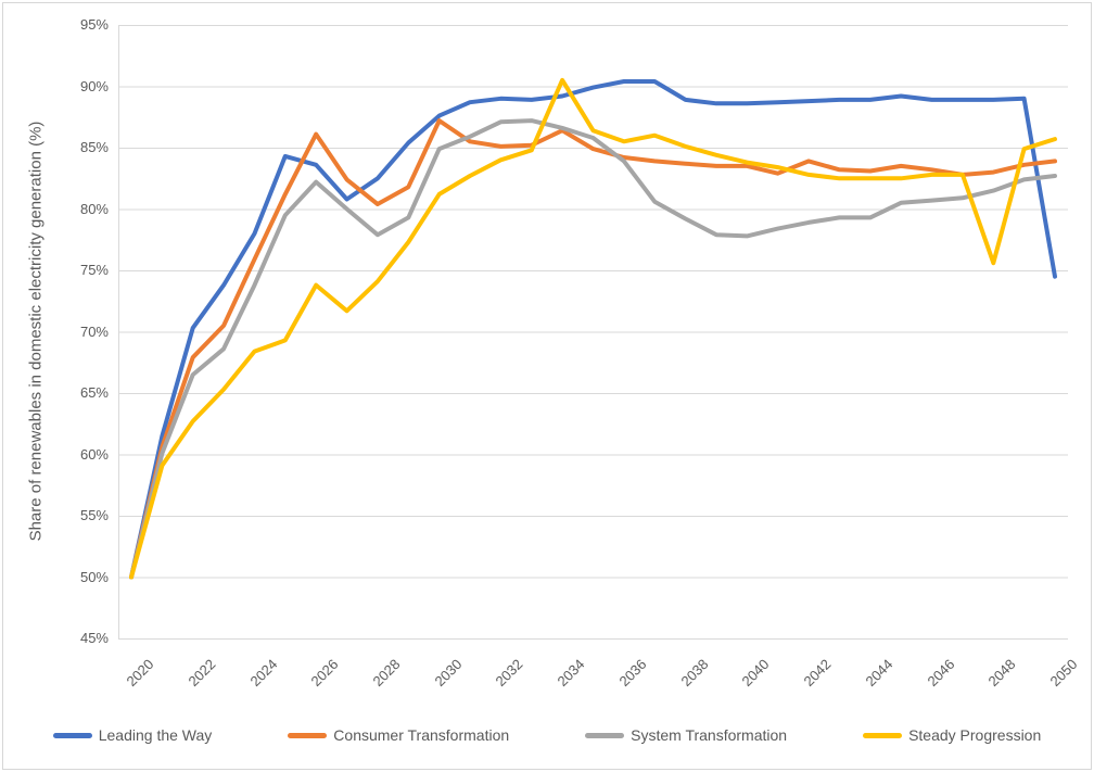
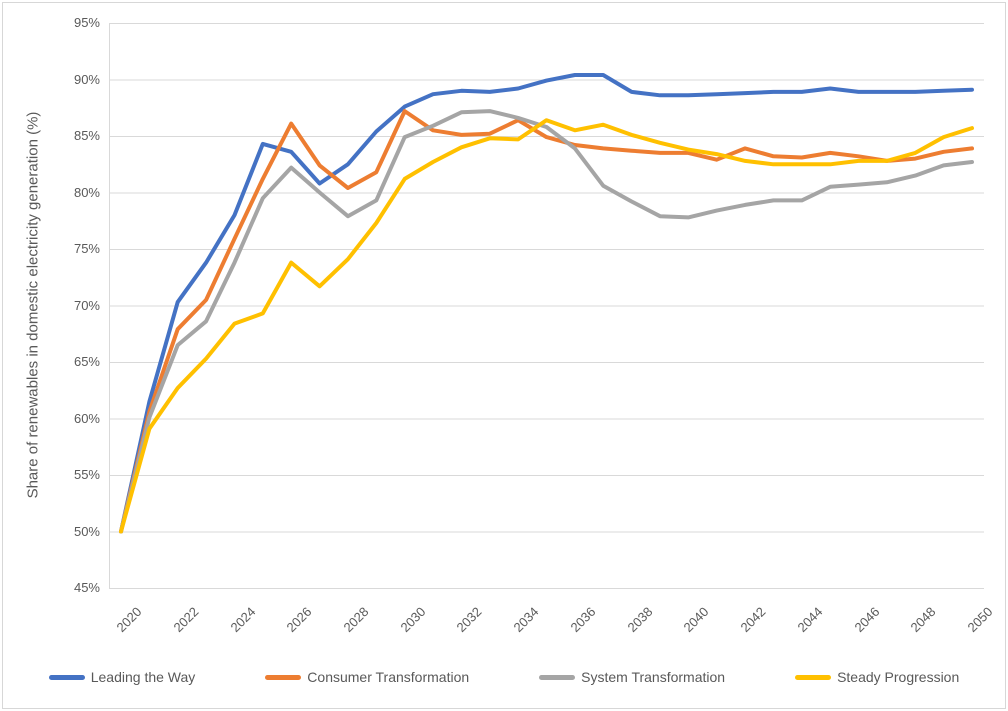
Steady Progression/2034: 90.5% -> 84.7%
Steady Progression/2048: 75.6% -> 83.5%
Leading the Way/2050: 74.5% -> 89.1%
